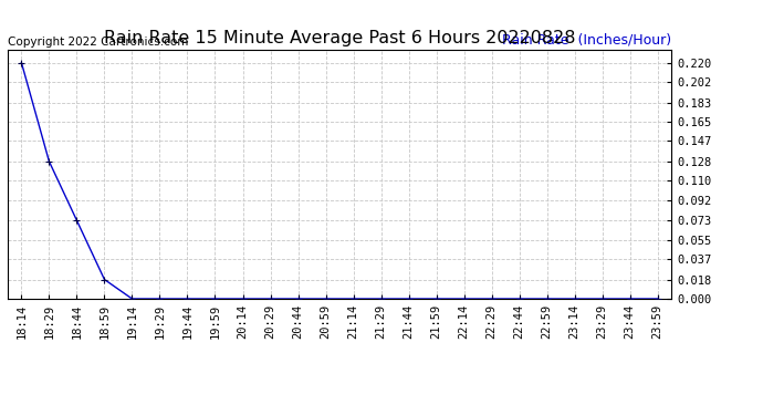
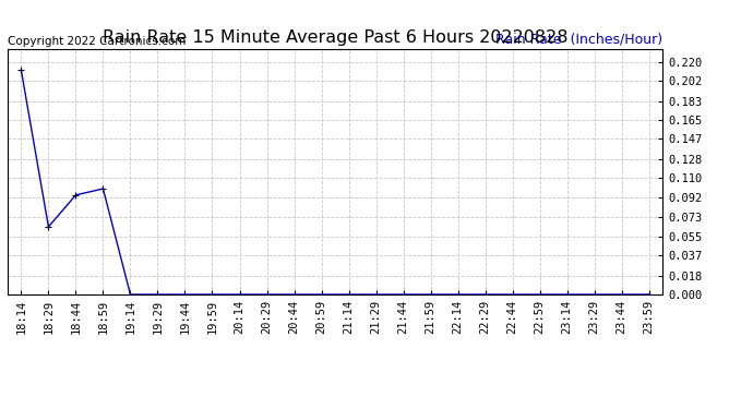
18:14: 0.220 -> 0.212
18:29: 0.128 -> 0.064
18:44: 0.073 -> 0.094
18:59: 0.018 -> 0.100
